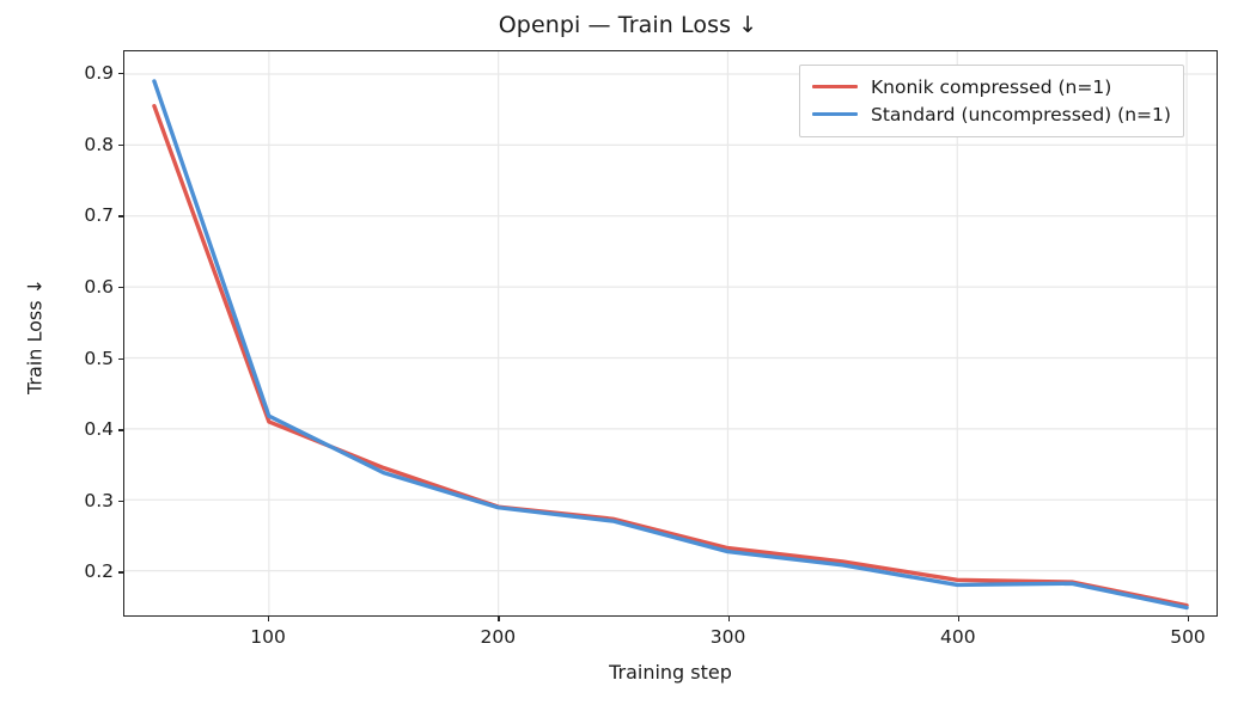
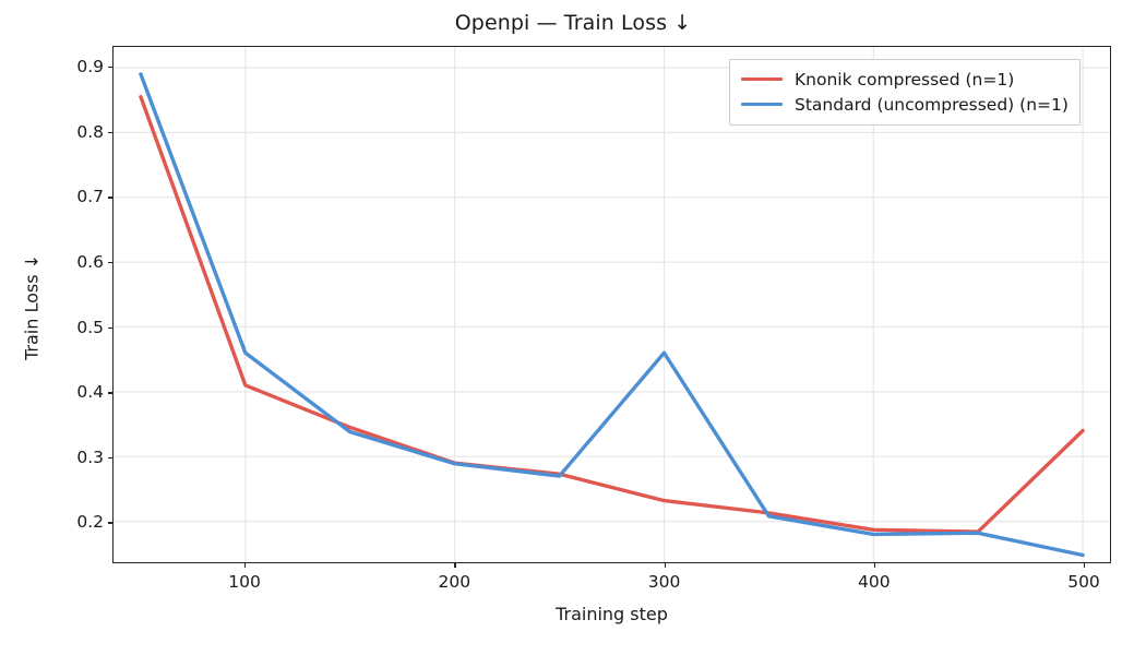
Standard (uncompressed) (n=1)/100: 0.42 -> 0.46
Standard (uncompressed) (n=1)/300: 0.23 -> 0.46
Knonik compressed (n=1)/500: 0.15 -> 0.34
